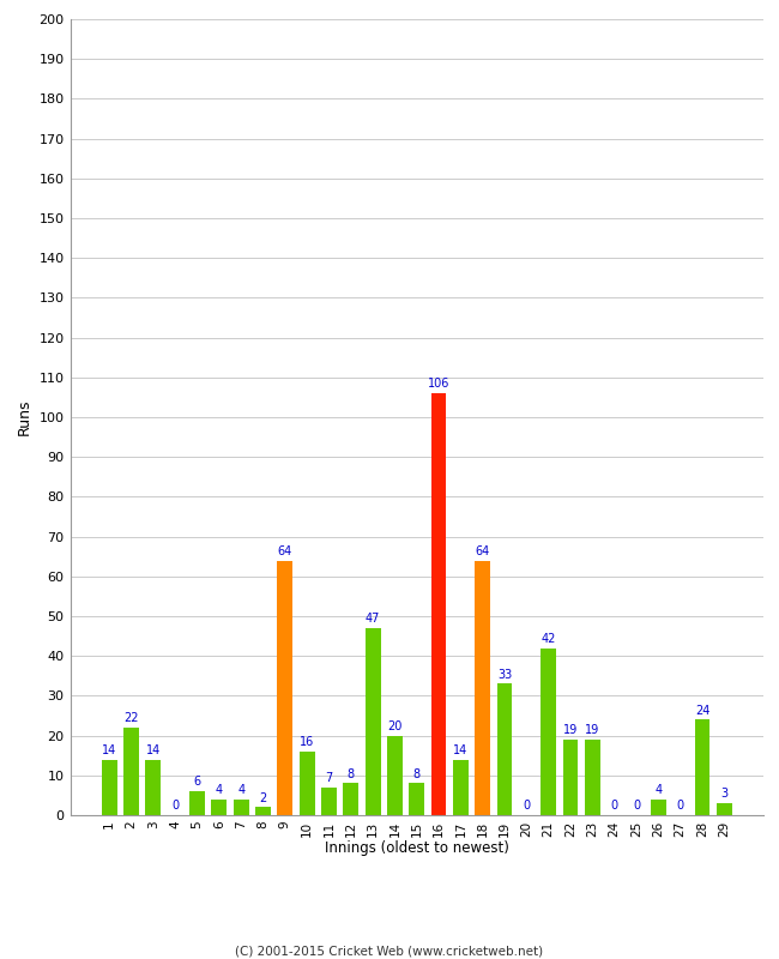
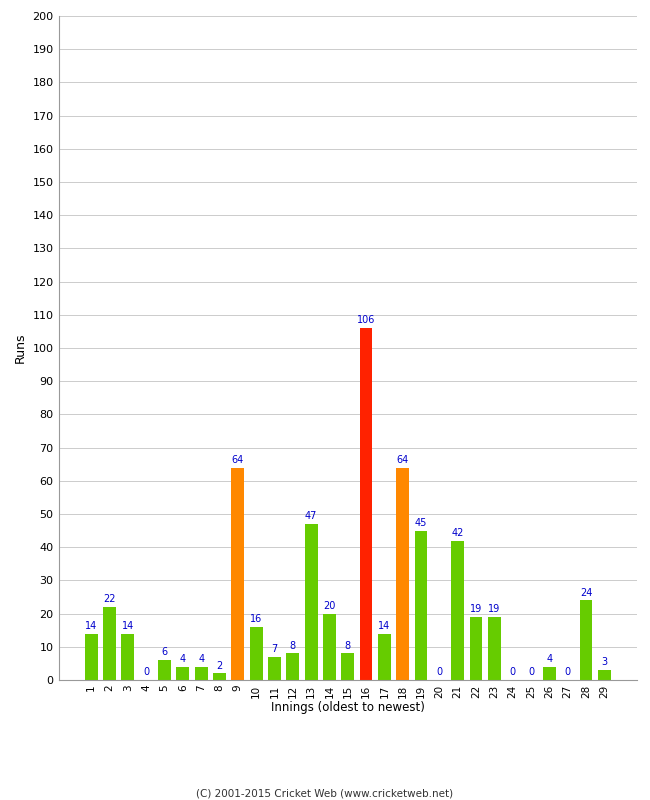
19: 33 -> 45
